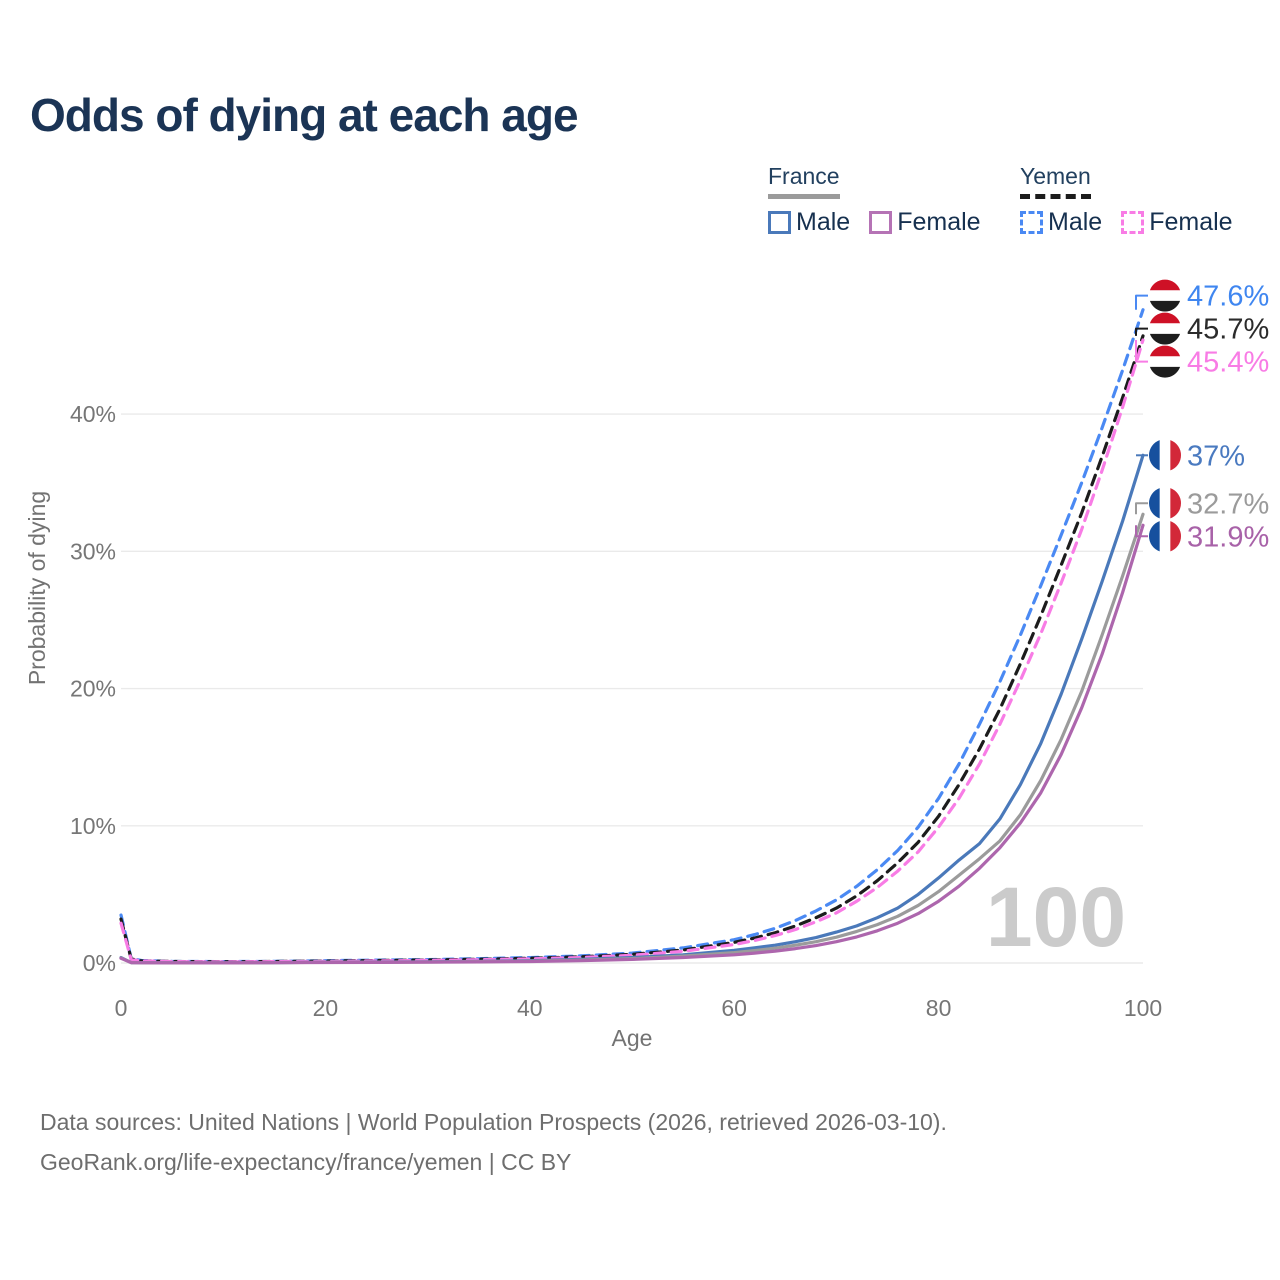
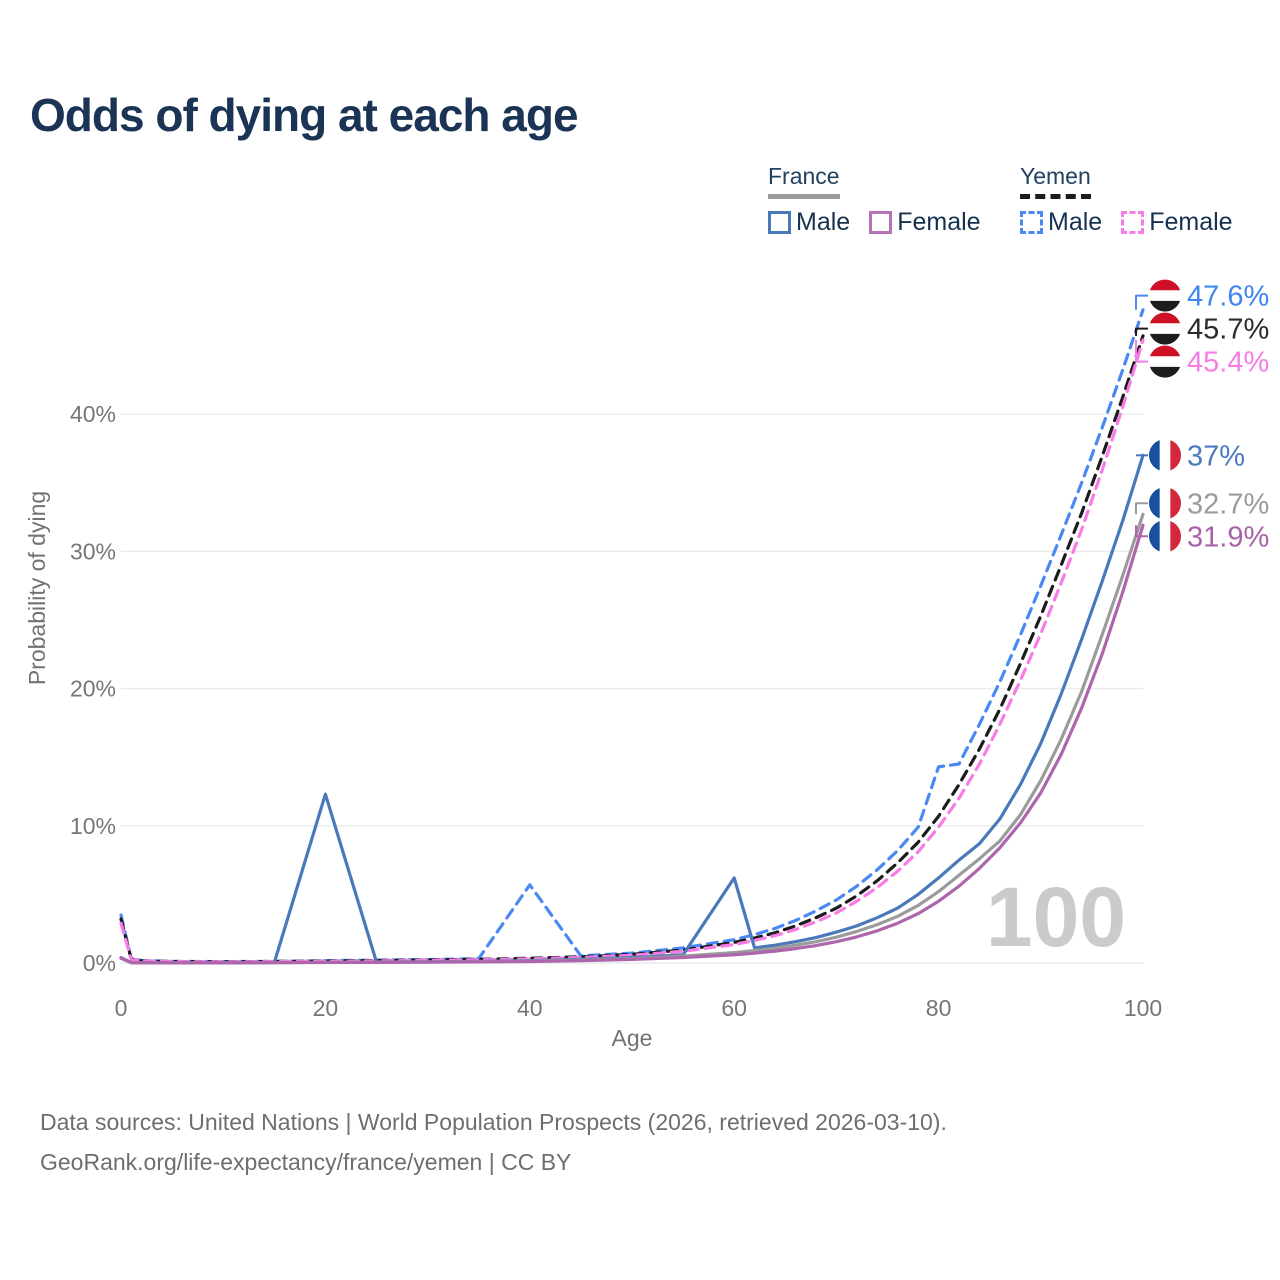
France Male/20: 0.1% -> 12.3%
Yemen Male/40: 0.4% -> 5.7%
France Male/60: 0.9% -> 6.2%
Yemen Male/80: 12.0% -> 14.3%
